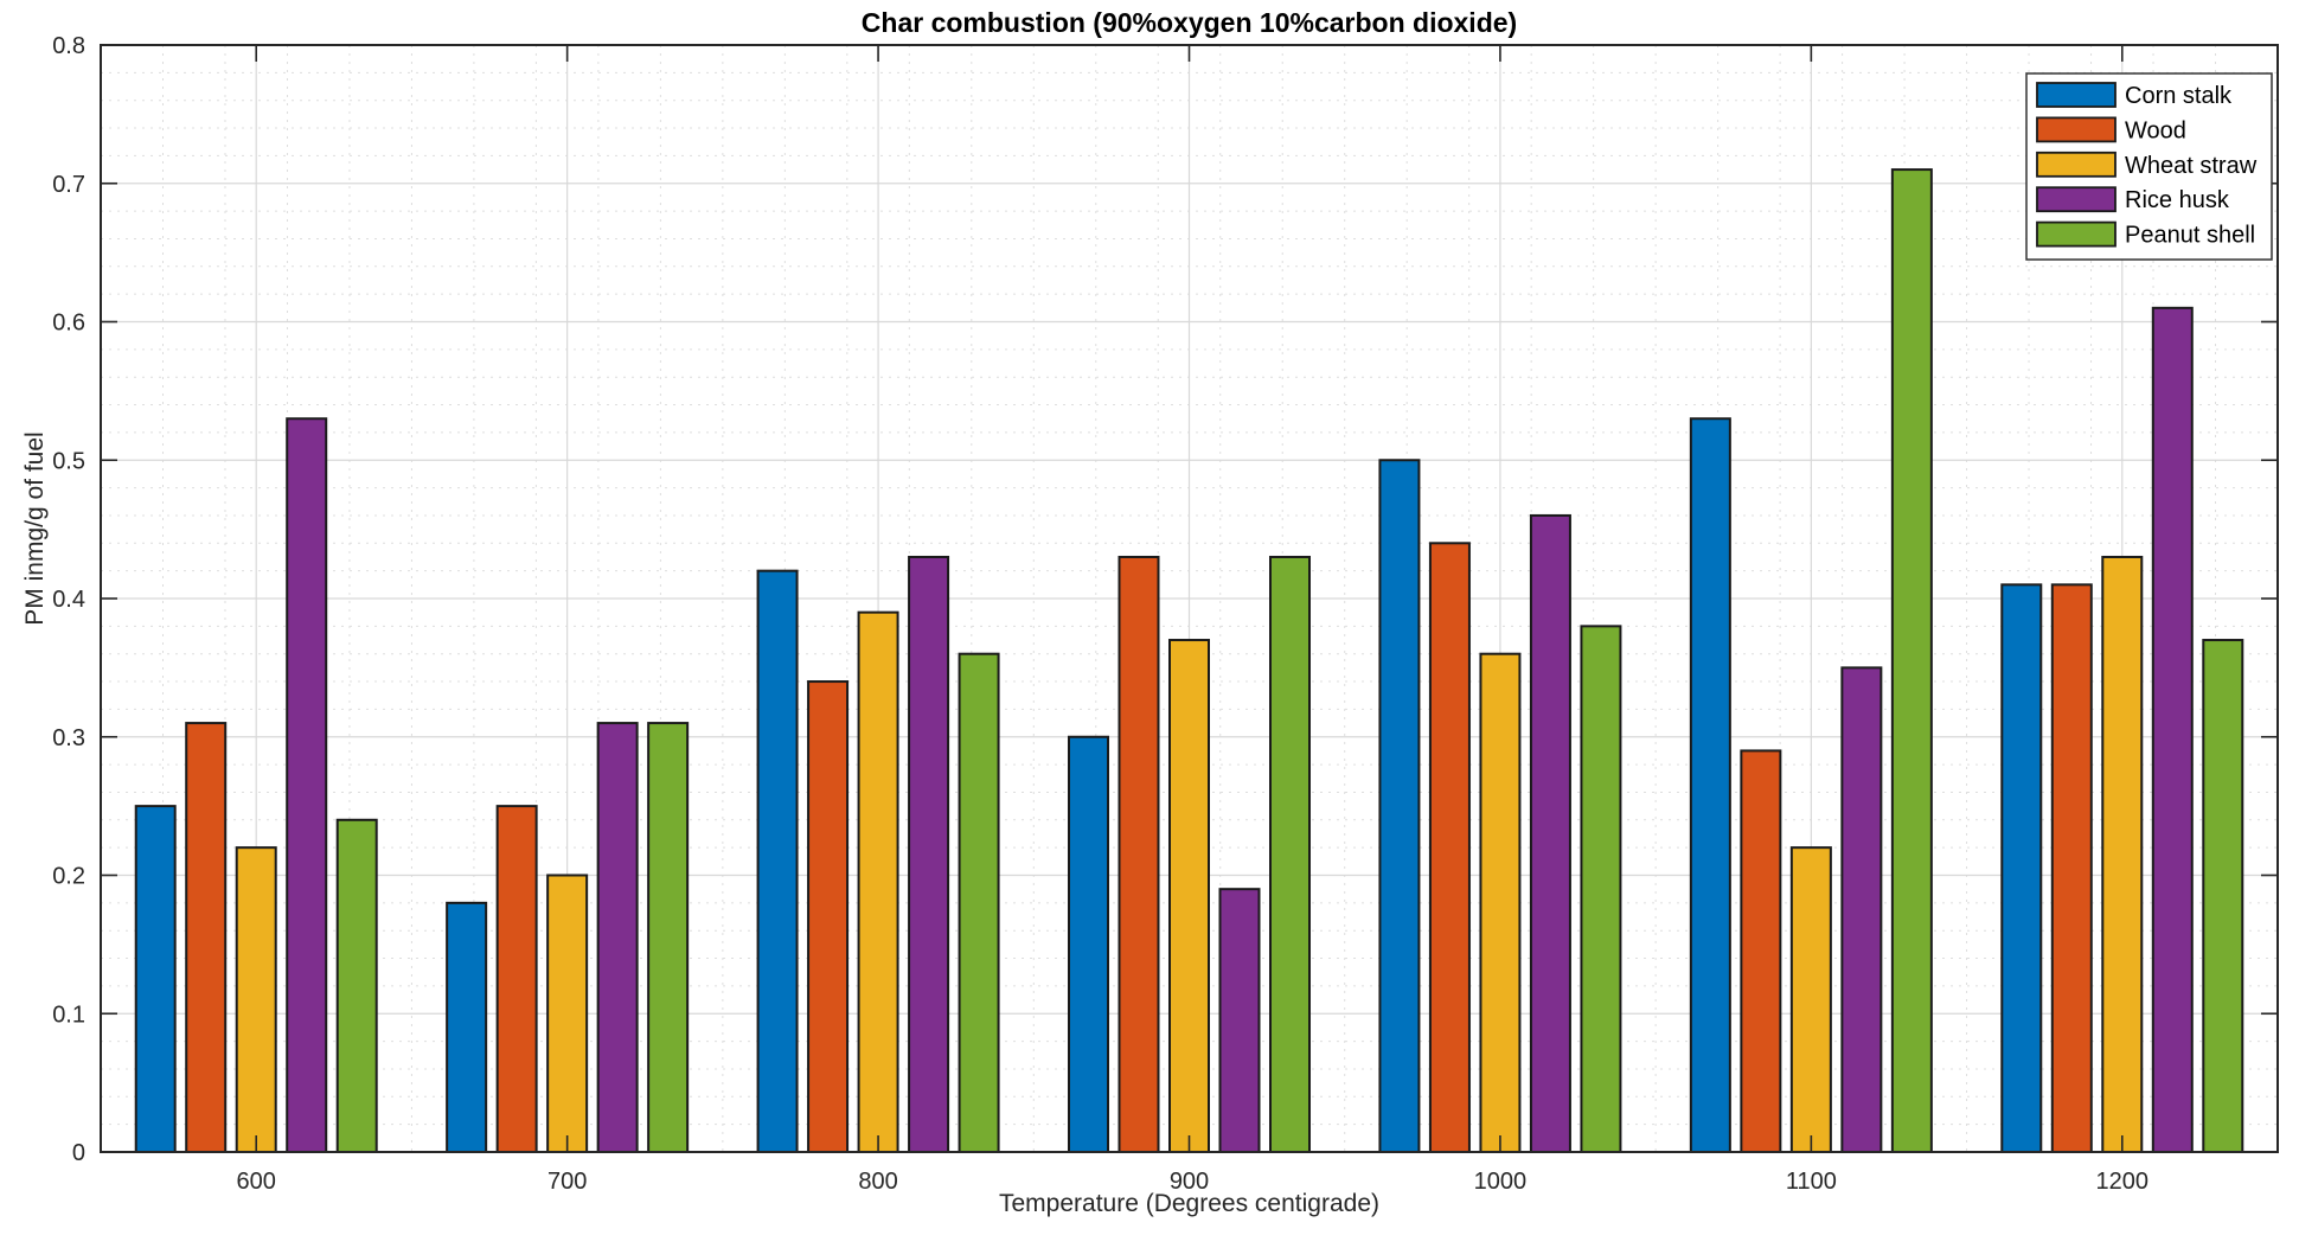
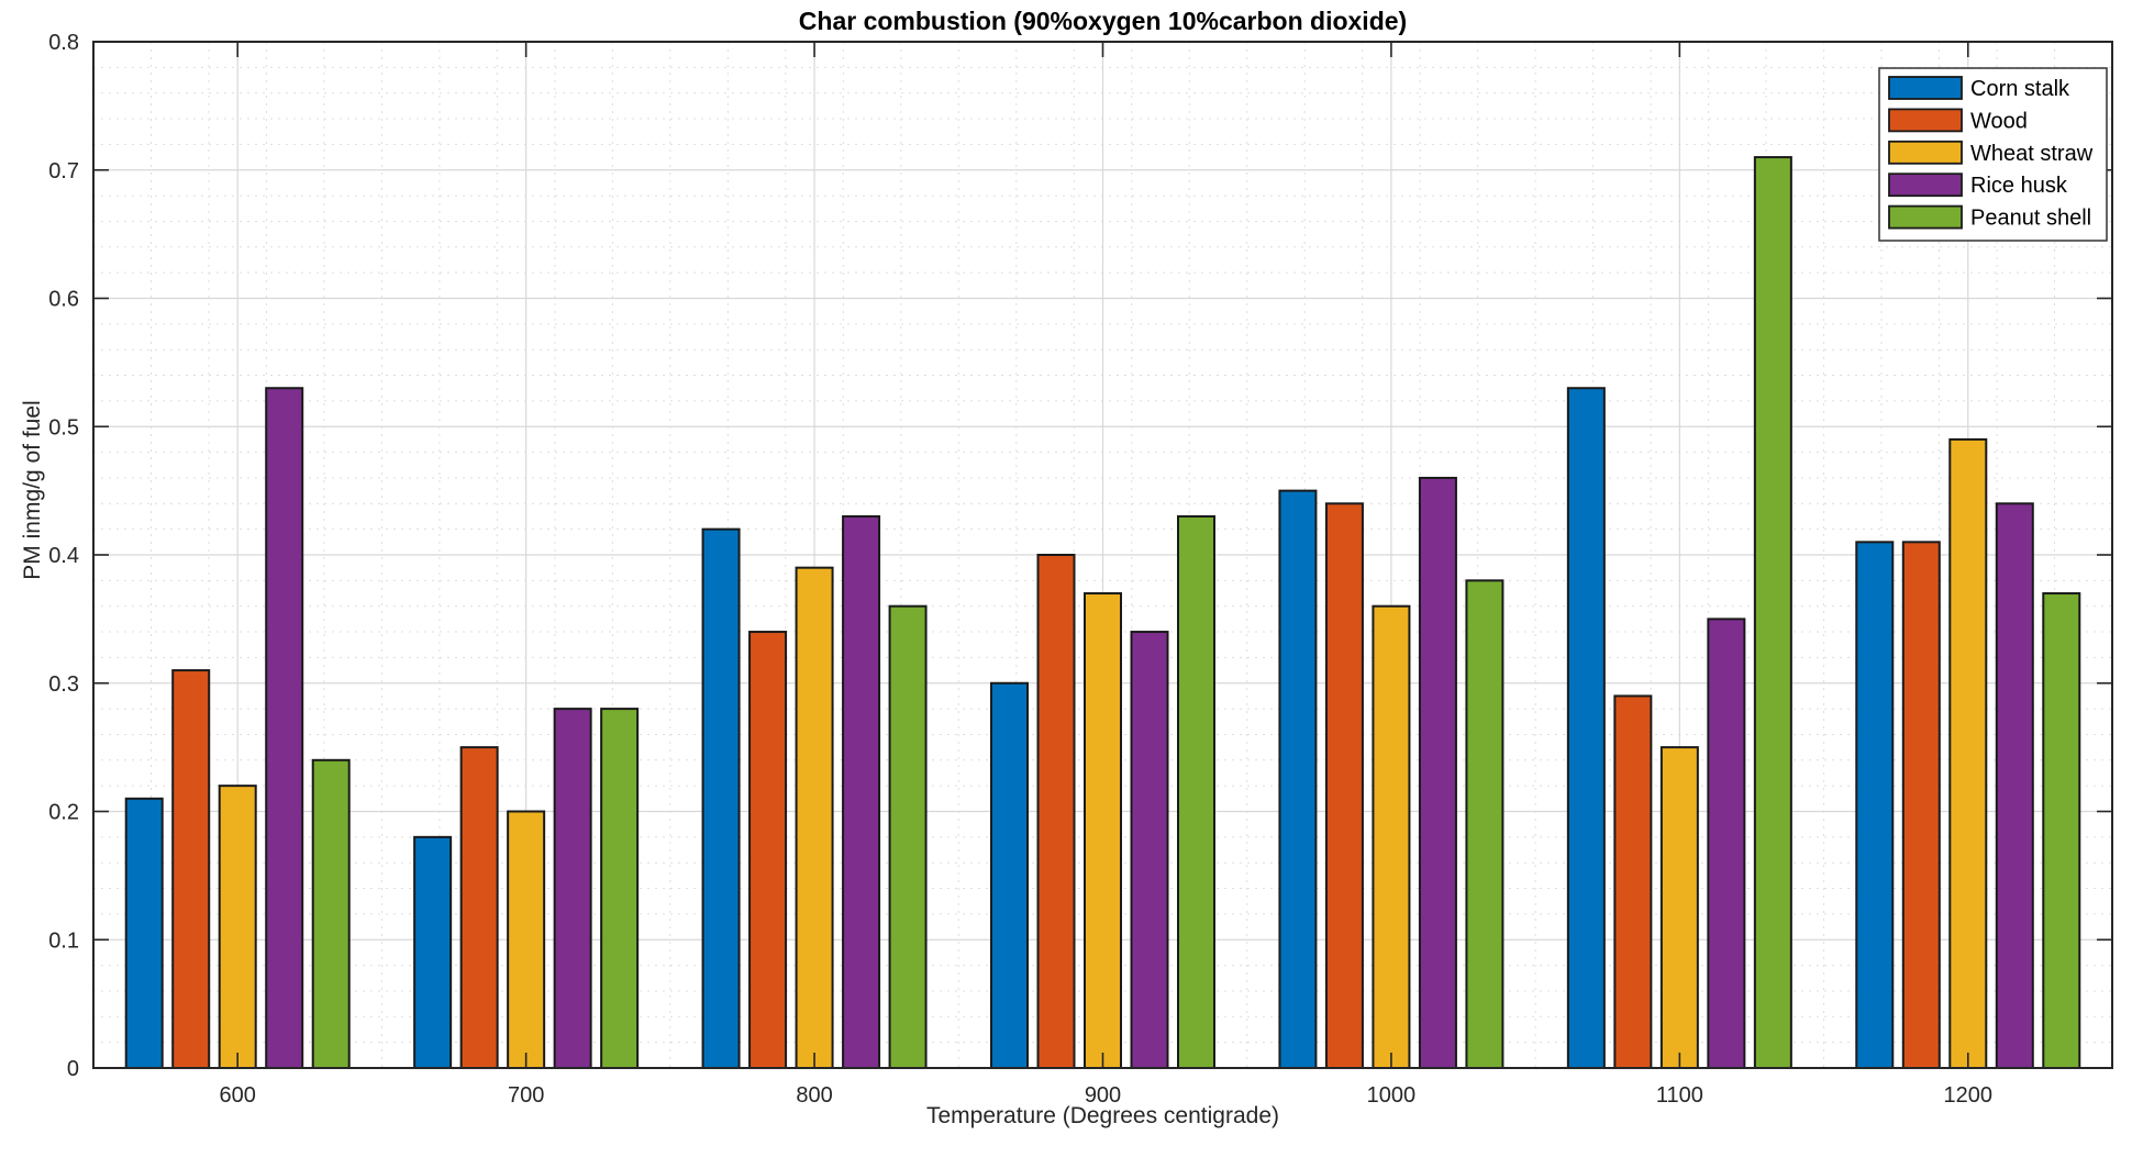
Corn stalk/600: 0.25 -> 0.21
Rice husk/700: 0.31 -> 0.28
Peanut shell/700: 0.31 -> 0.28
Wood/900: 0.43 -> 0.40
Rice husk/900: 0.19 -> 0.34
Corn stalk/1000: 0.50 -> 0.45
Wheat straw/1100: 0.22 -> 0.25
Wheat straw/1200: 0.43 -> 0.49
Rice husk/1200: 0.61 -> 0.44
